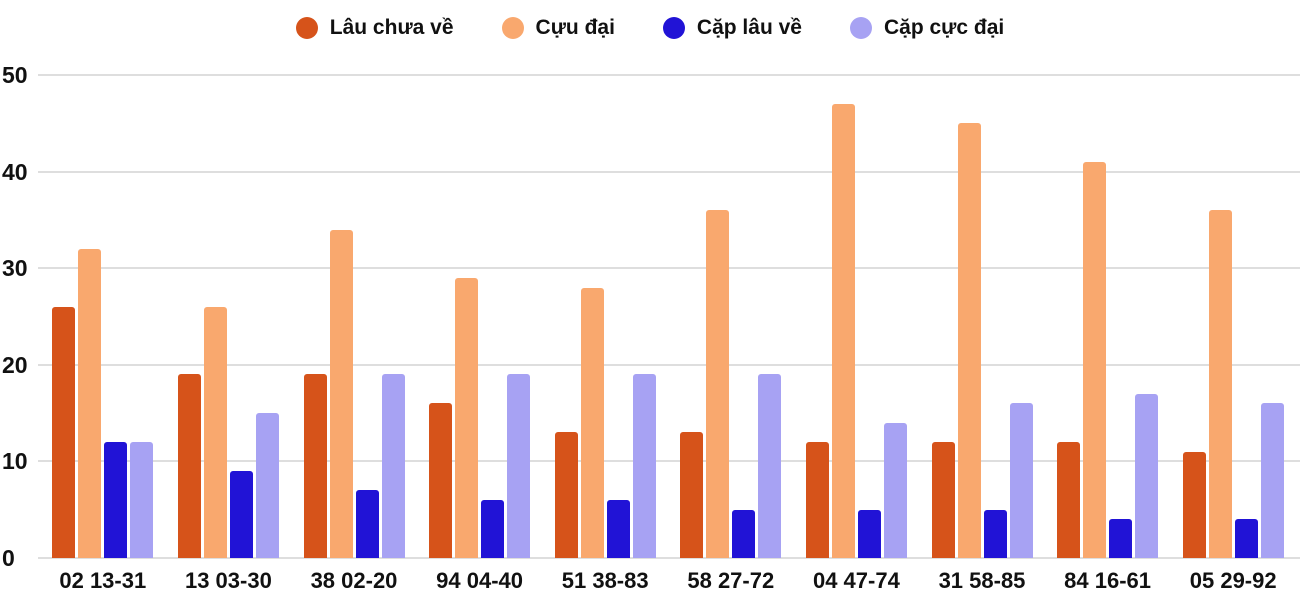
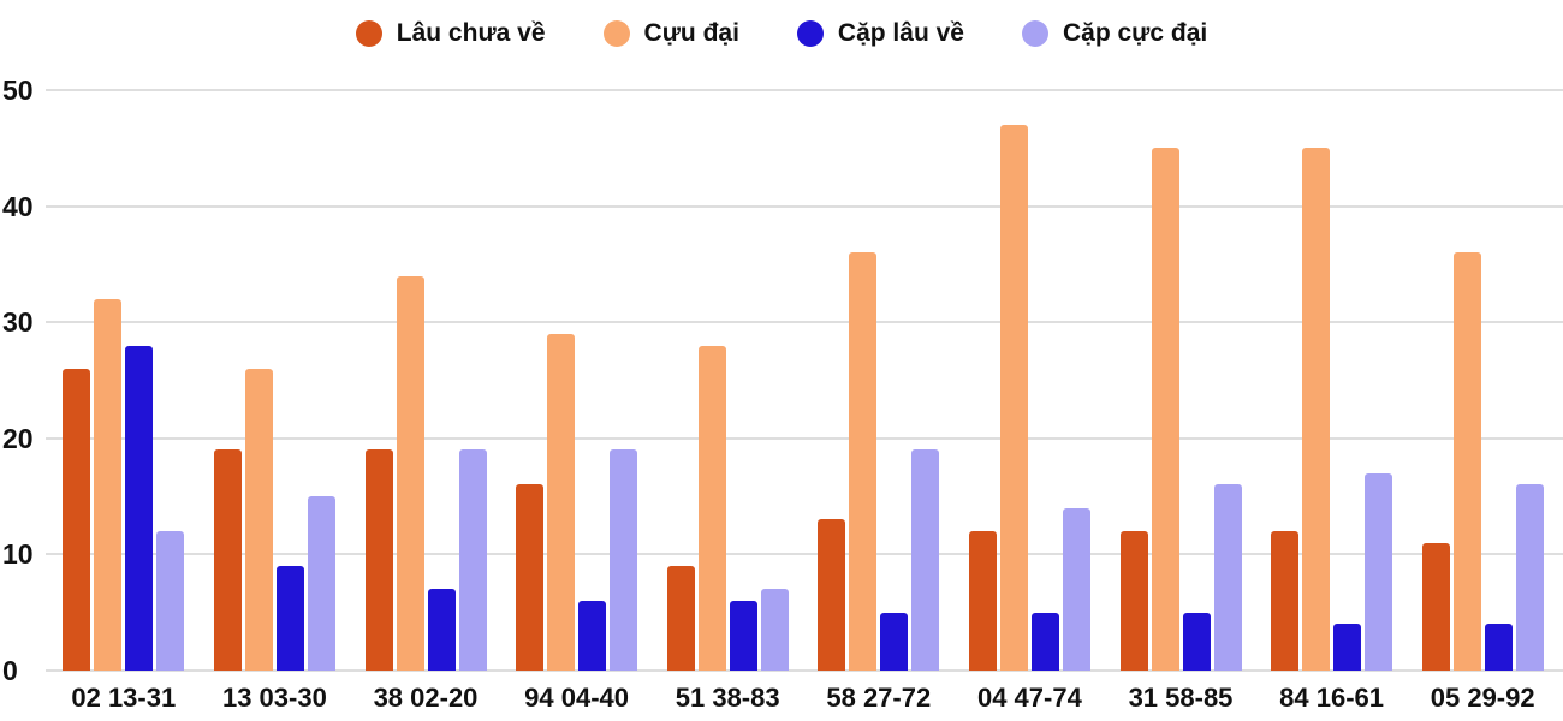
Cặp lâu về/02 13-31: 12 -> 28
Lâu chưa về/51 38-83: 13 -> 9
Cặp cực đại/51 38-83: 19 -> 7
Cựu đại/84 16-61: 41 -> 45
